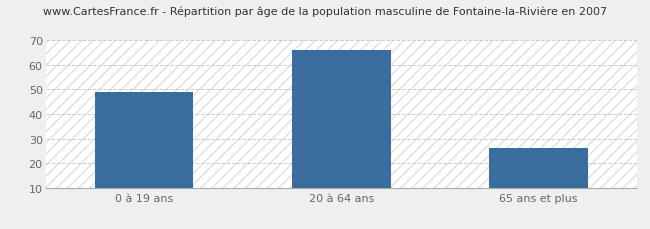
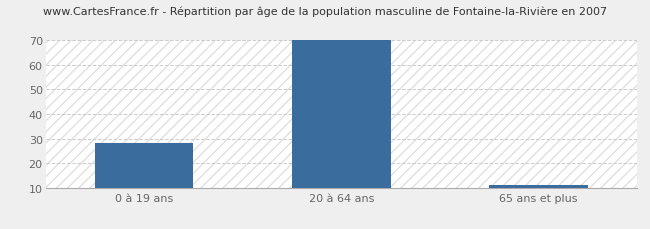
0 à 19 ans: 49 -> 28
20 à 64 ans: 66 -> 70
65 ans et plus: 26 -> 11
